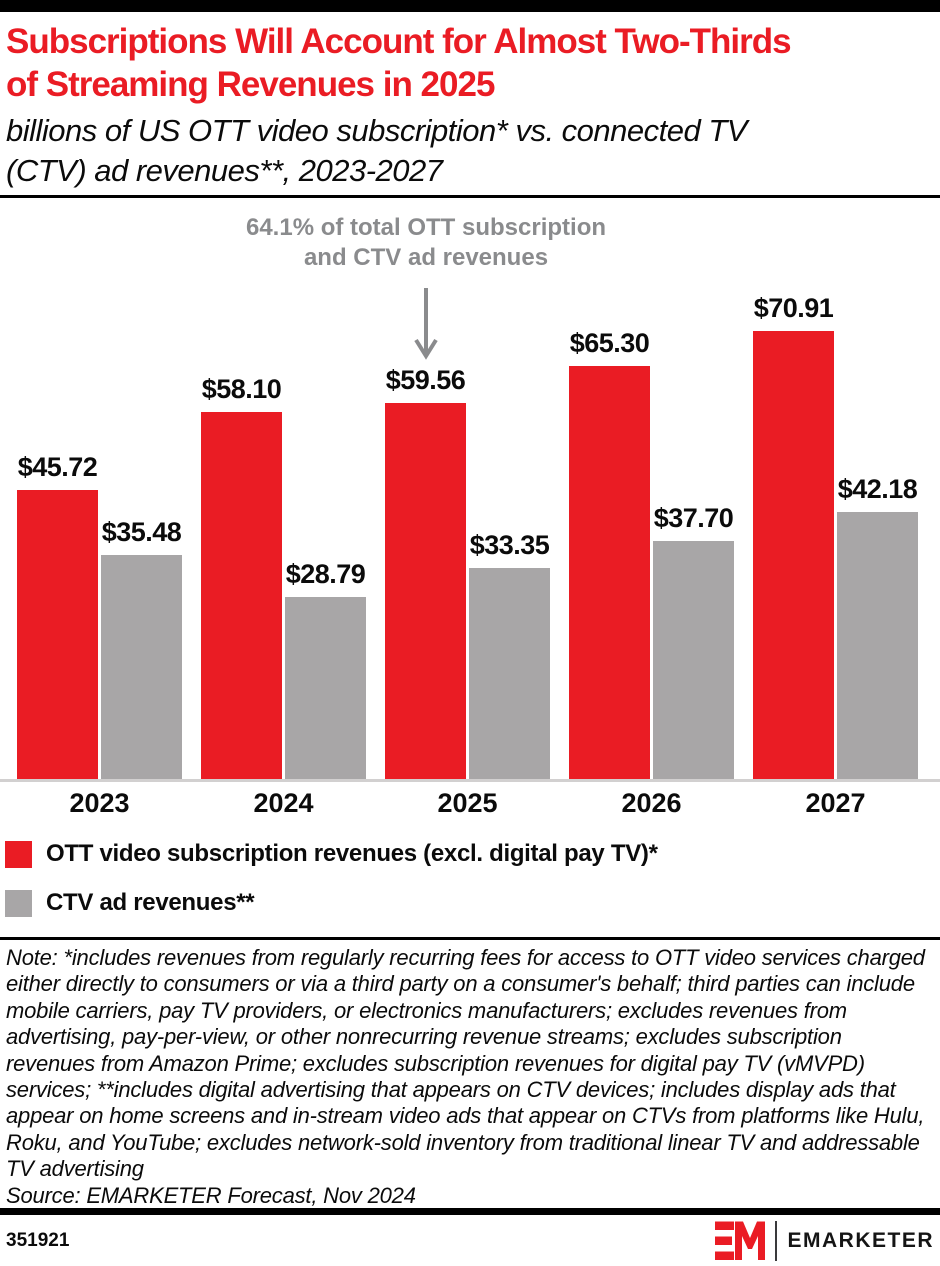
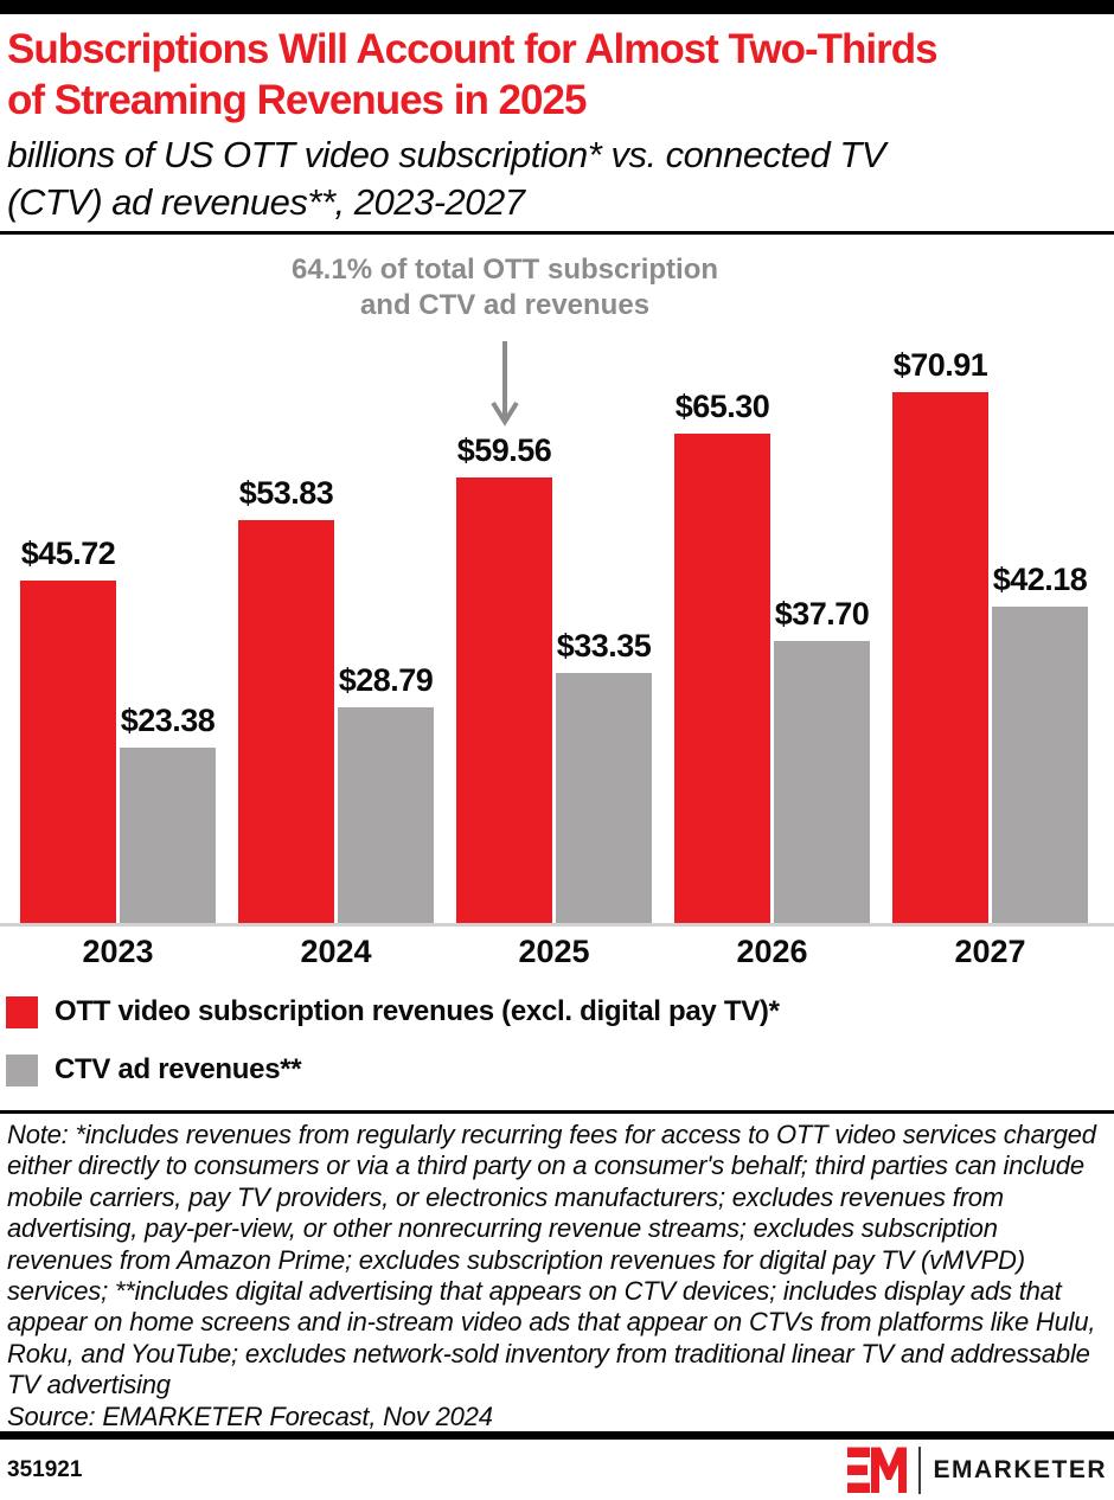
CTV ad revenues**/2023: $35.48 -> $23.38
OTT video subscription revenues (excl. digital pay TV)*/2024: $58.10 -> $53.83
